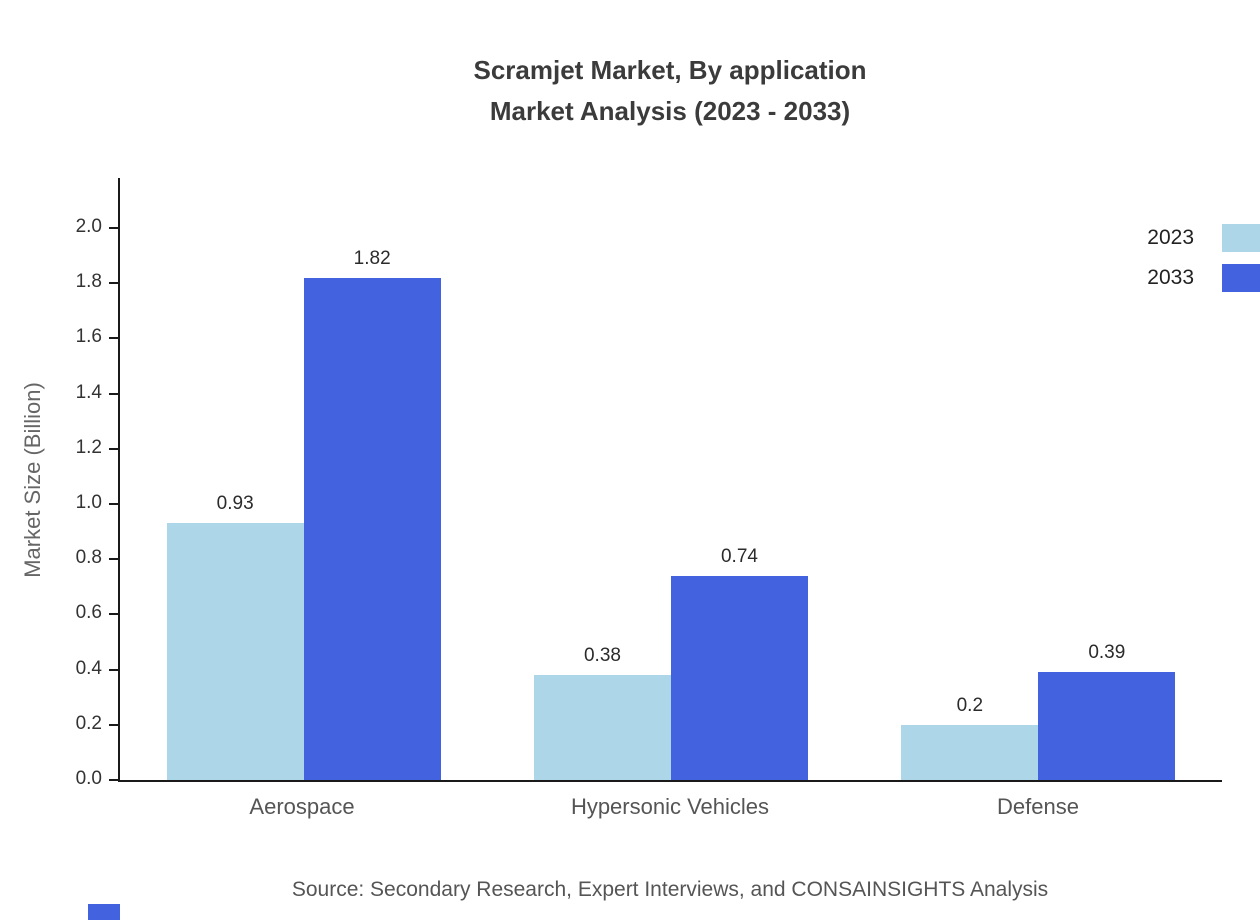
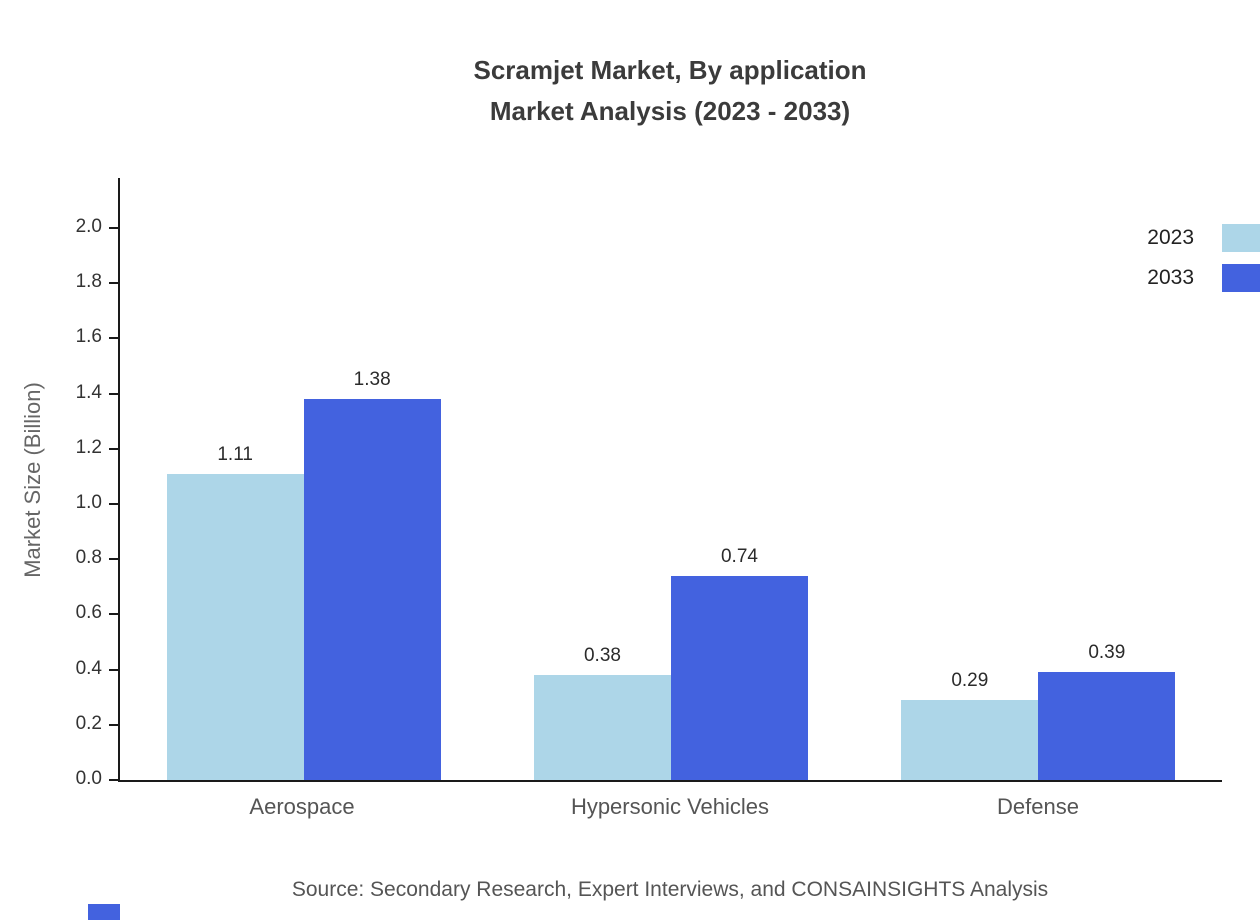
2023/Aerospace: 0.93 -> 1.11
2033/Aerospace: 1.82 -> 1.38
2023/Defense: 0.2 -> 0.29
